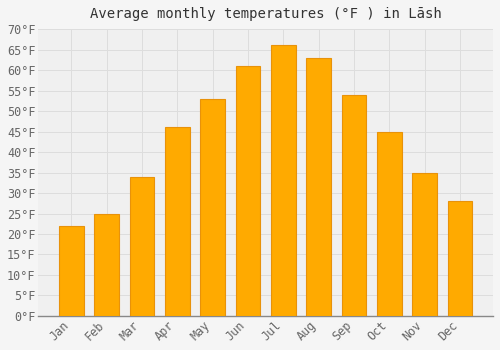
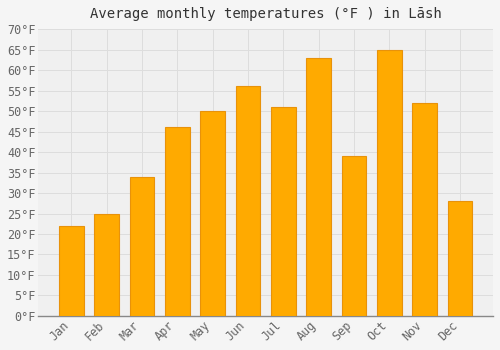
May: 53°F -> 50°F
Jun: 61°F -> 56°F
Jul: 66°F -> 51°F
Sep: 54°F -> 39°F
Oct: 45°F -> 65°F
Nov: 35°F -> 52°F
